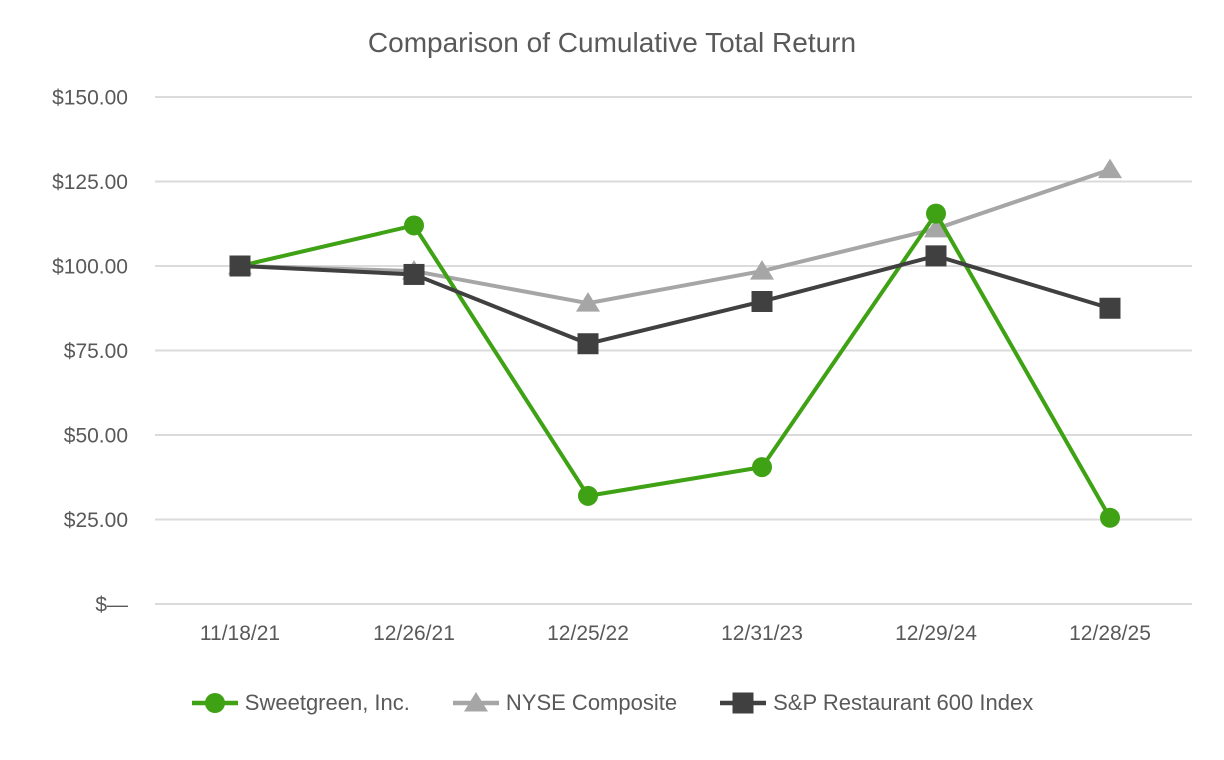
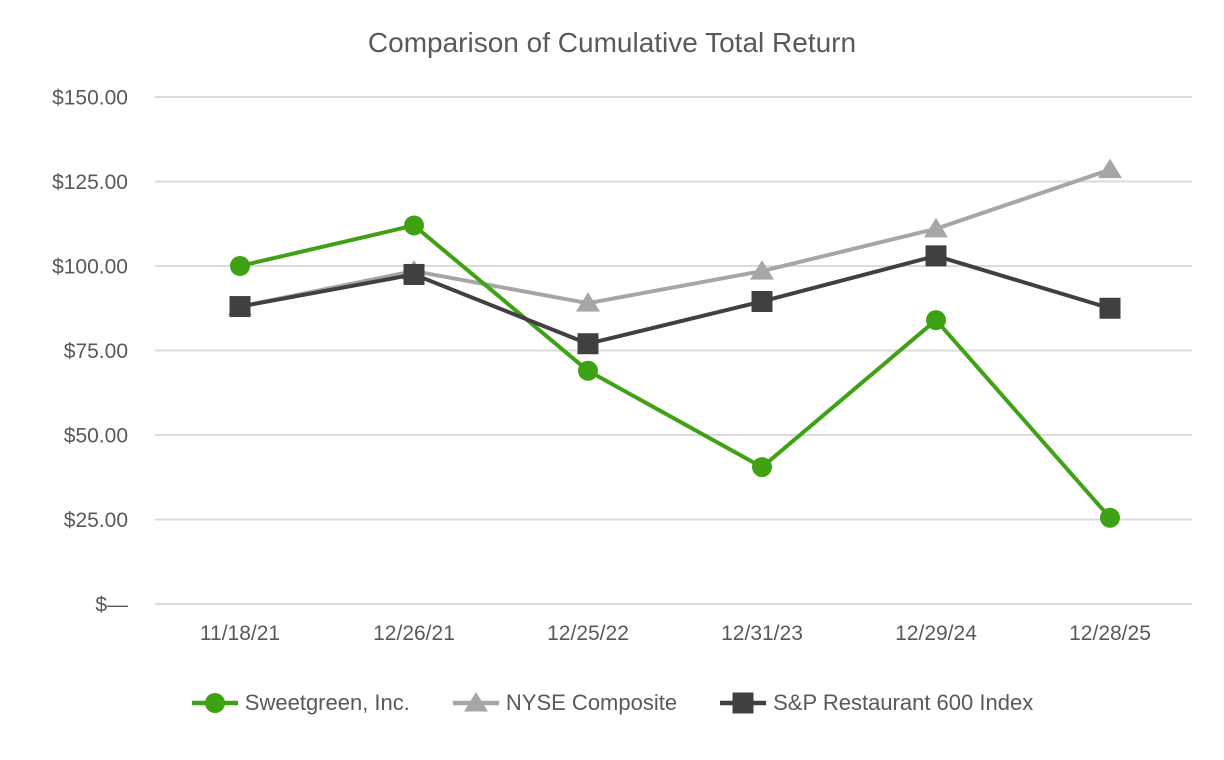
NYSE Composite/11/18/21: $100 -> $88
S&P Restaurant 600 Index/11/18/21: $100 -> $88
Sweetgreen, Inc./12/25/22: $32 -> $69
Sweetgreen, Inc./12/29/24: $116 -> $84
